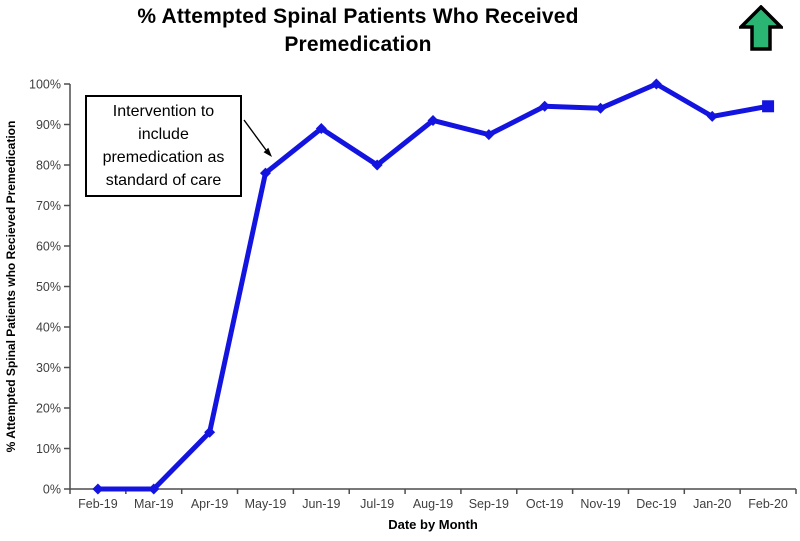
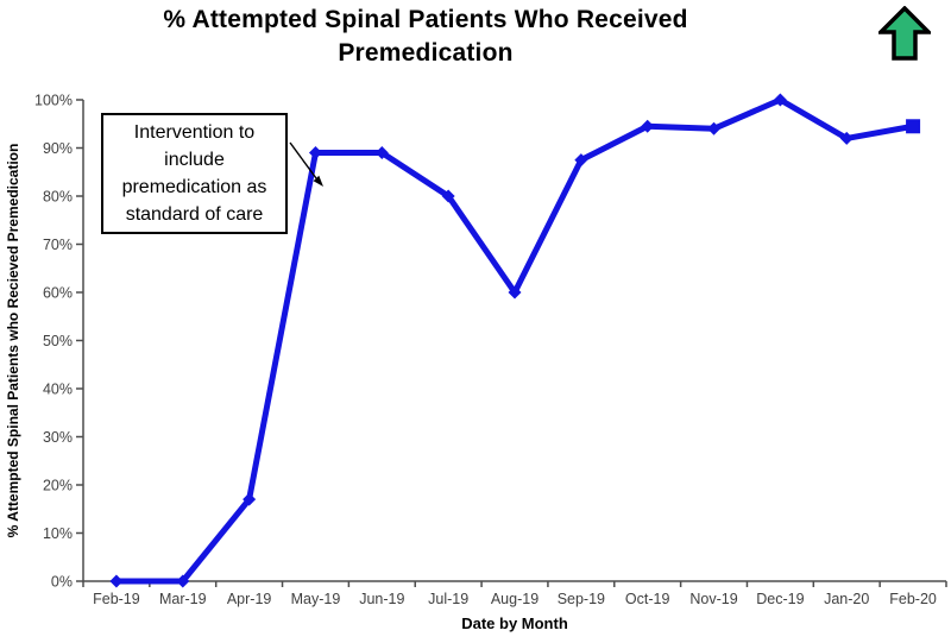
Apr-19: 14% -> 17%
May-19: 78% -> 89%
Aug-19: 91% -> 60%
